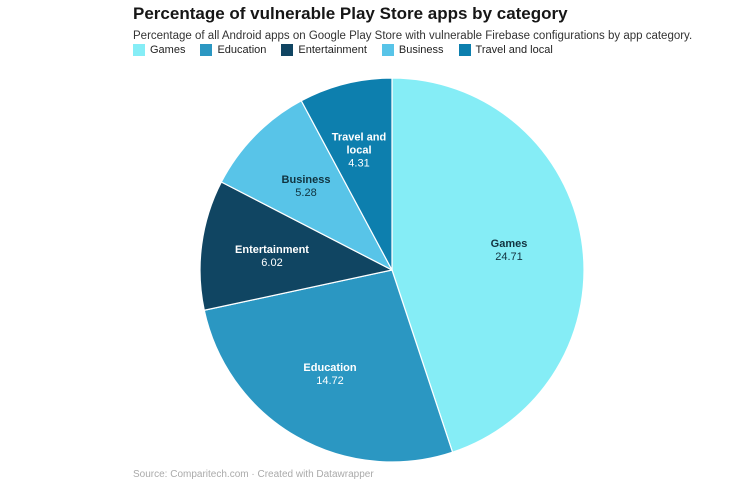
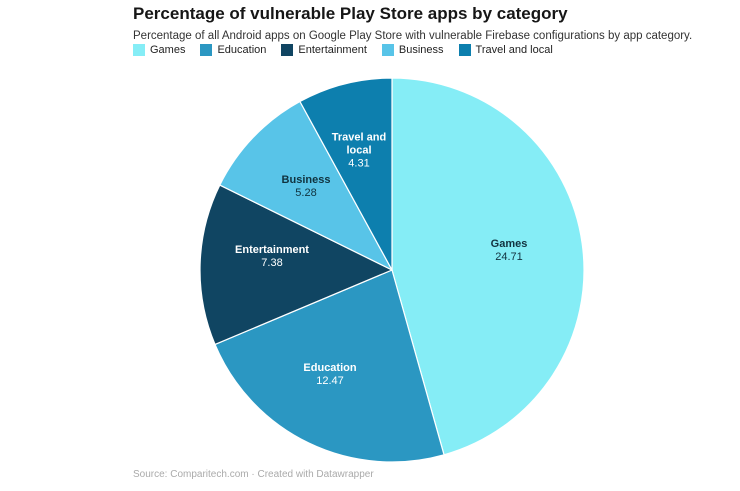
Education: 14.72 -> 12.47
Entertainment: 6.02 -> 7.38
